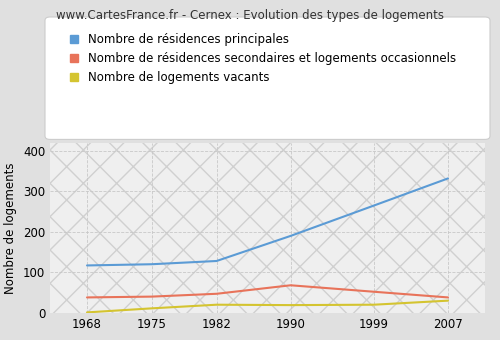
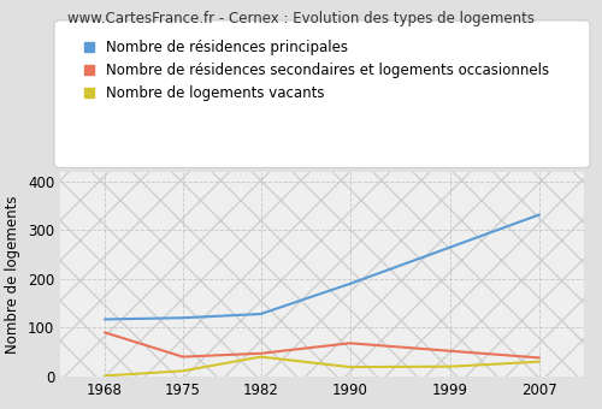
Nombre de résidences secondaires et logements occasionnels/1968: 38 -> 90
Nombre de logements vacants/1982: 20 -> 40
